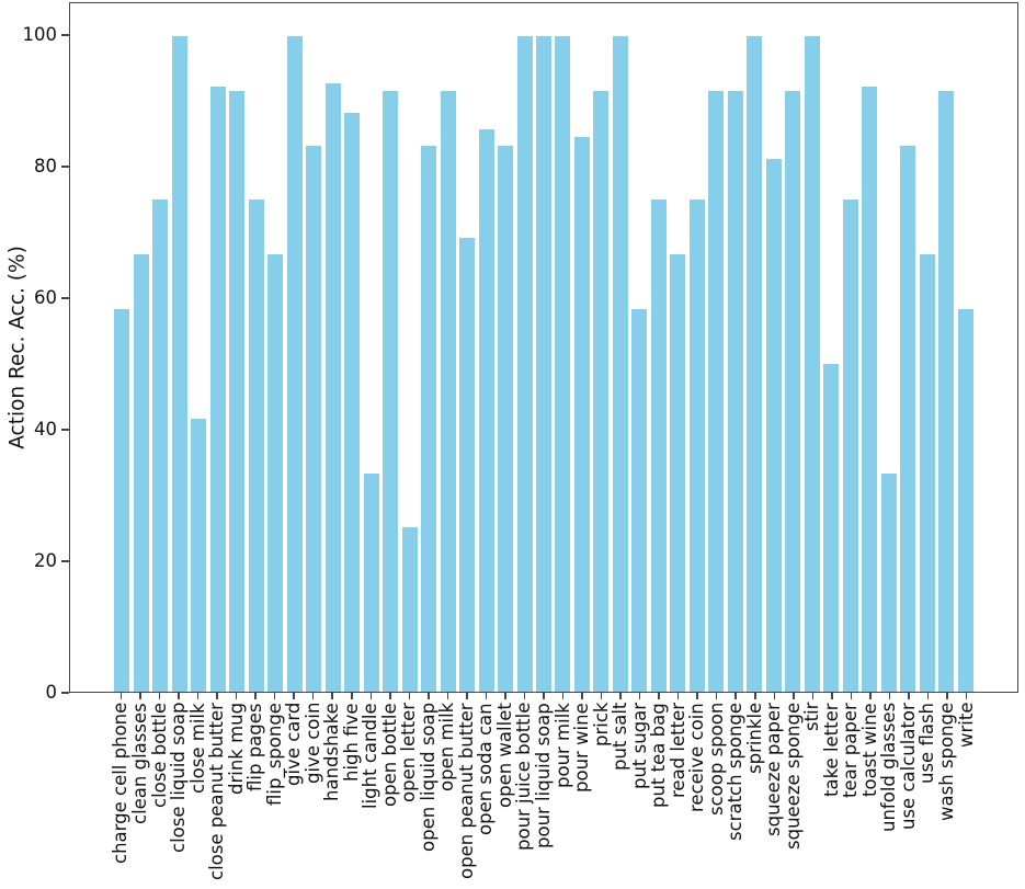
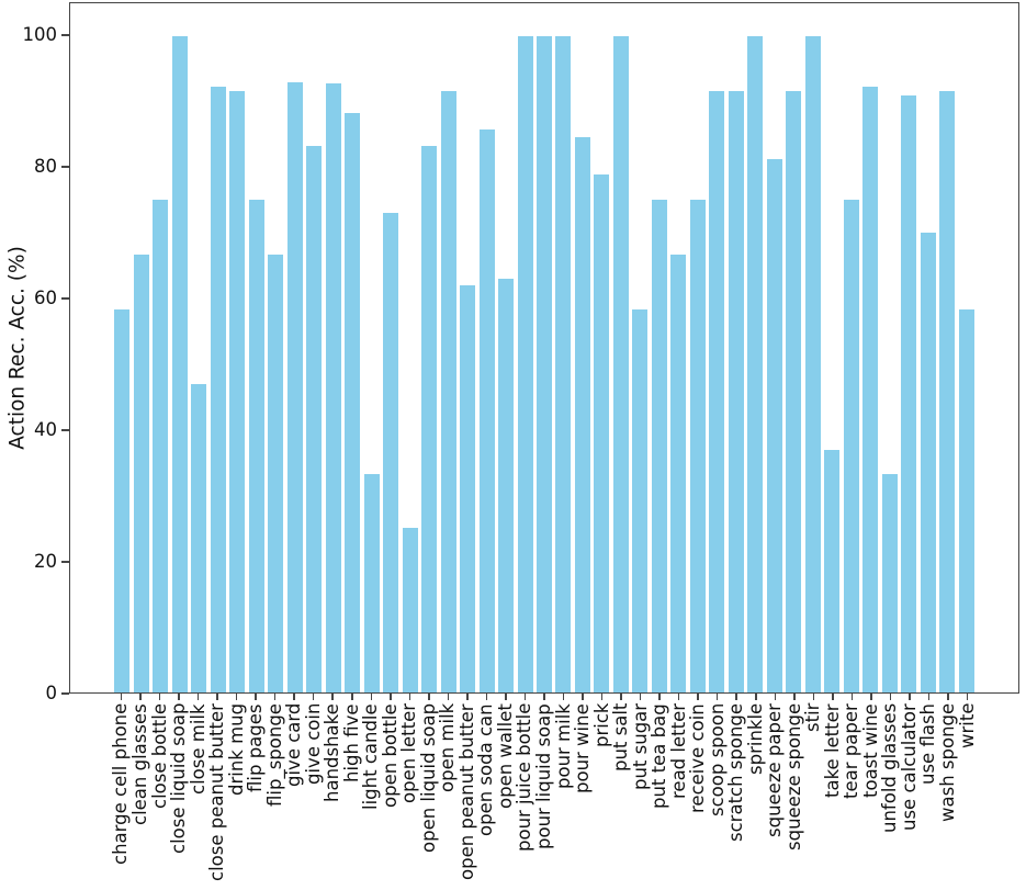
close milk: 42 -> 47
give card: 100 -> 93
open bottle: 92 -> 73
open peanut butter: 69 -> 62
open wallet: 83 -> 63
prick: 92 -> 79
take letter: 50 -> 37
use calculator: 83 -> 91
use flash: 67 -> 70
